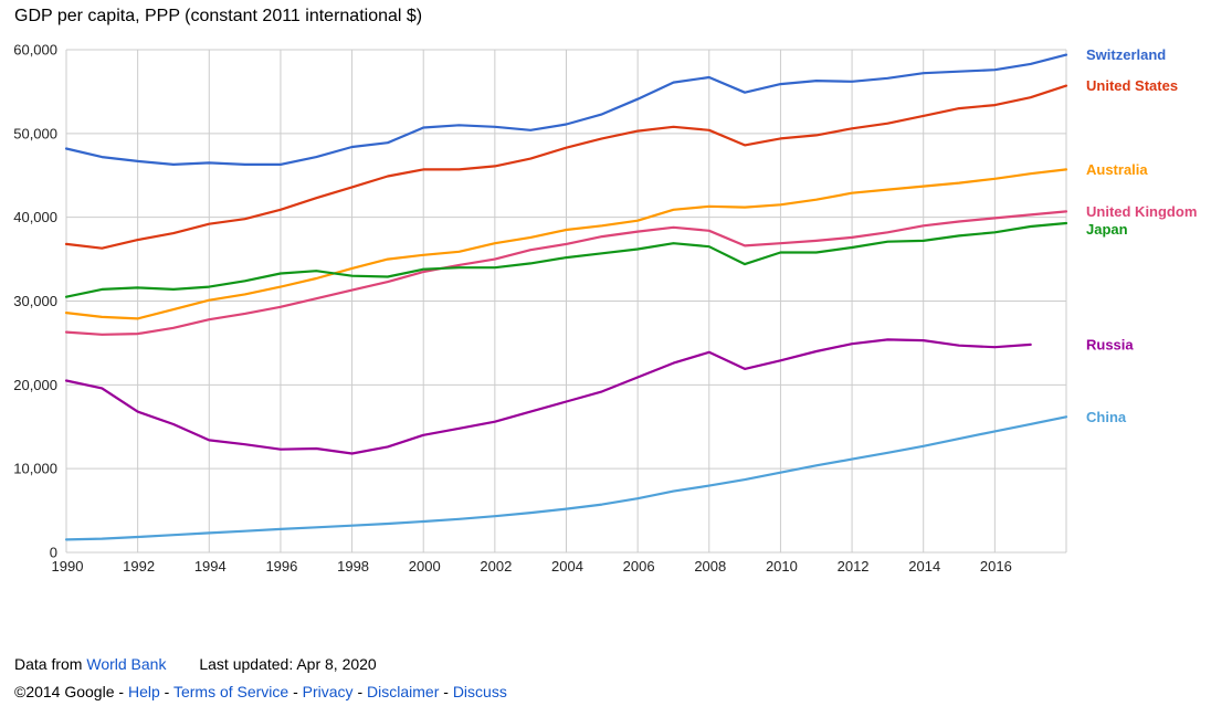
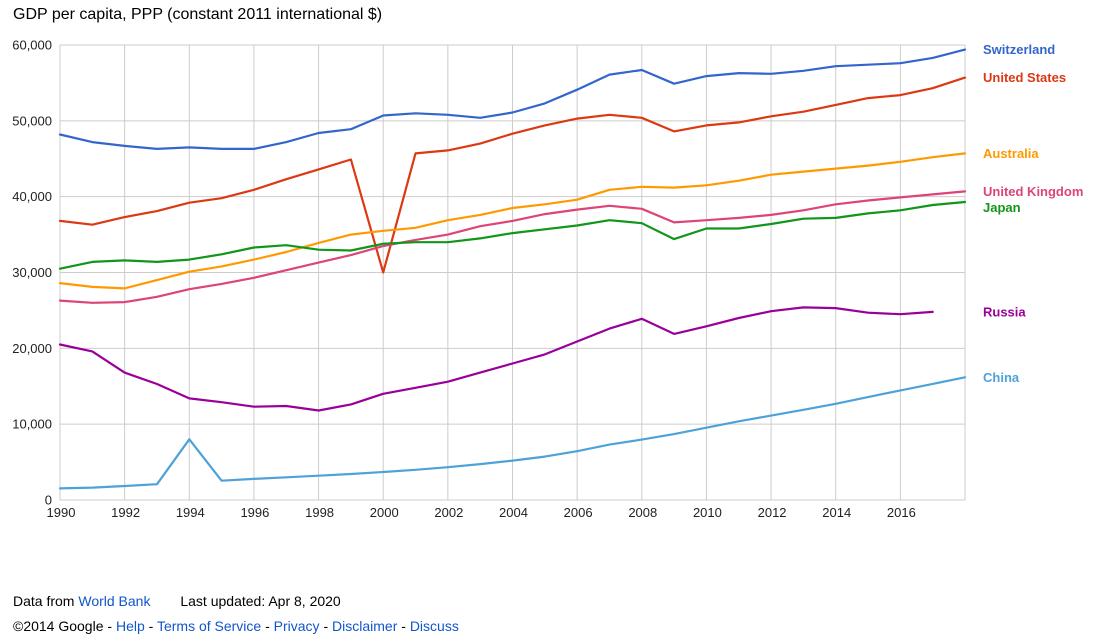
China/1994: 2000 -> 8000
United States/2000: 46000 -> 30000
